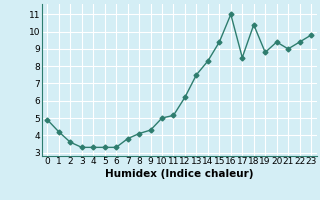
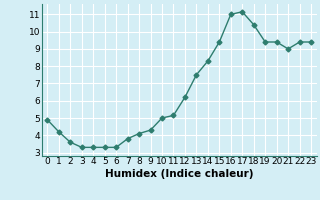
17: 8.5 -> 11.2
19: 8.8 -> 9.4
23: 9.8 -> 9.4
